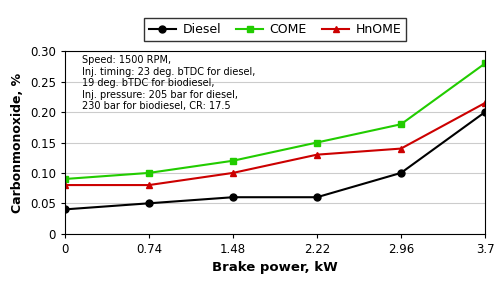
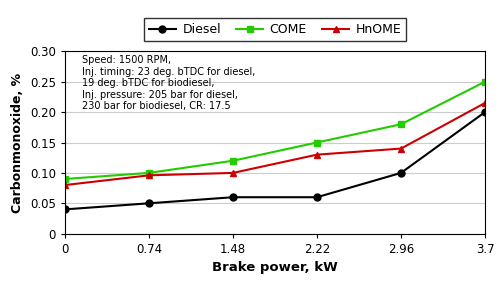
HnOME/0.74: 0.080 -> 0.096
COME/3.7: 0.28 -> 0.25
